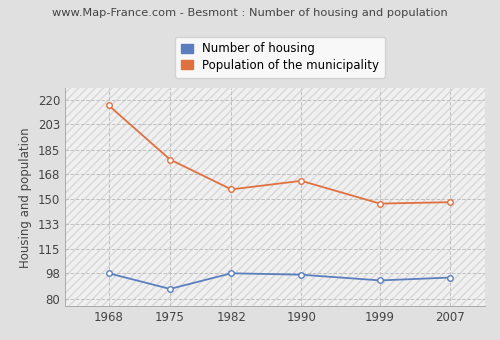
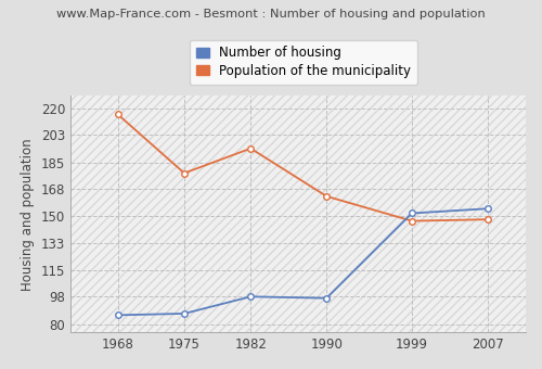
Number of housing/1968: 98 -> 86
Population of the municipality/1982: 157 -> 194
Number of housing/1999: 93 -> 152
Number of housing/2007: 95 -> 155
